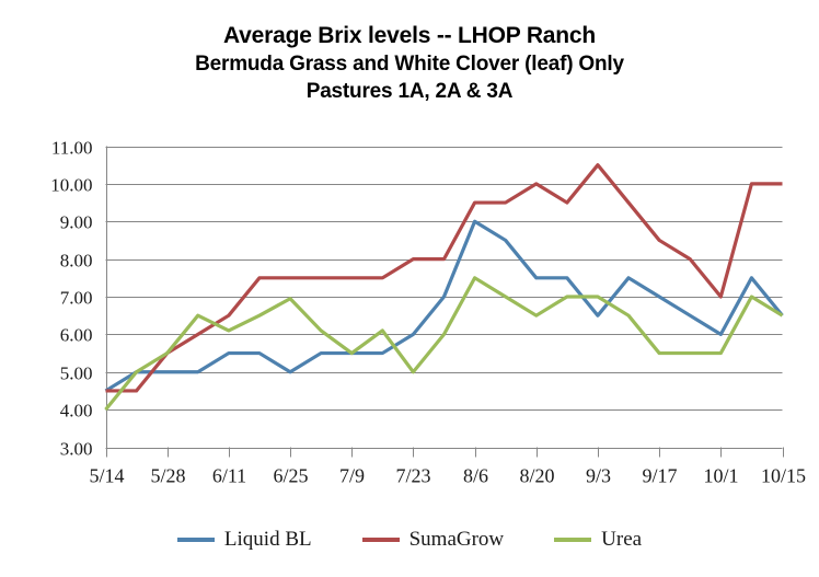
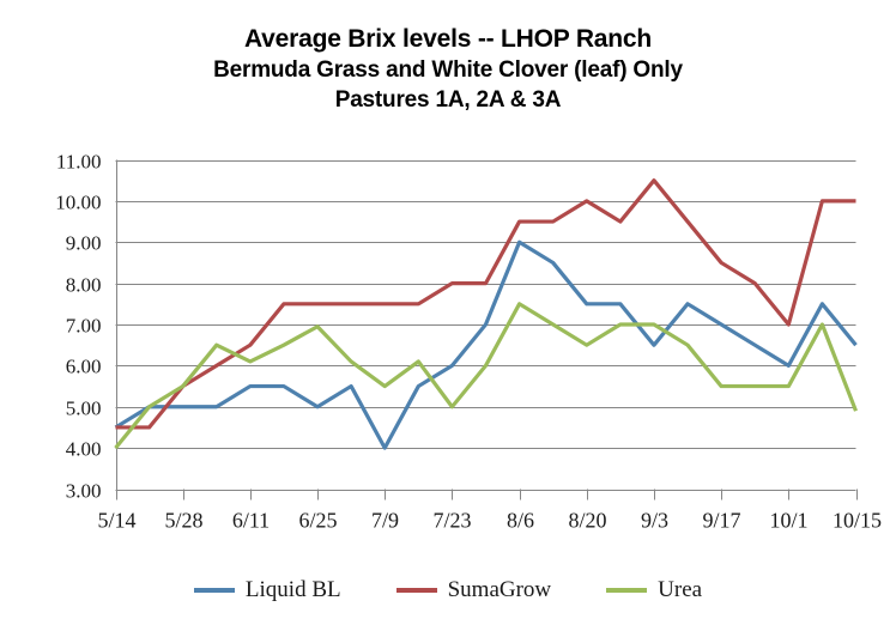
Liquid BL/7/9: 5.5 -> 4.0
Urea/10/15: 6.5 -> 4.9
